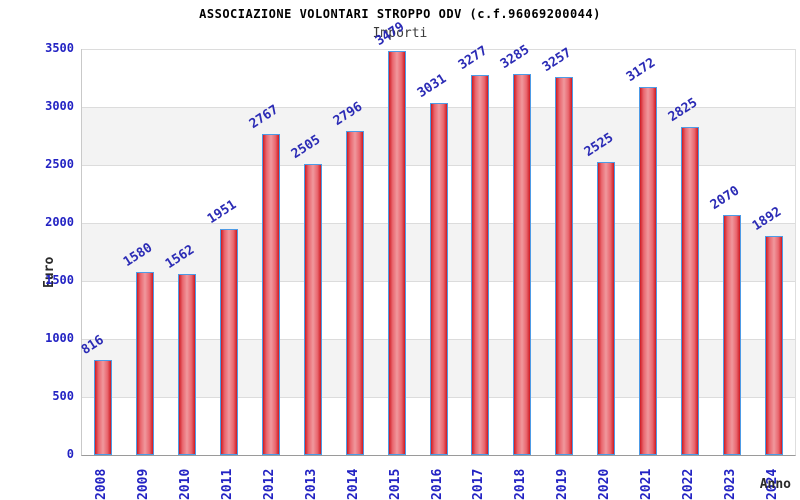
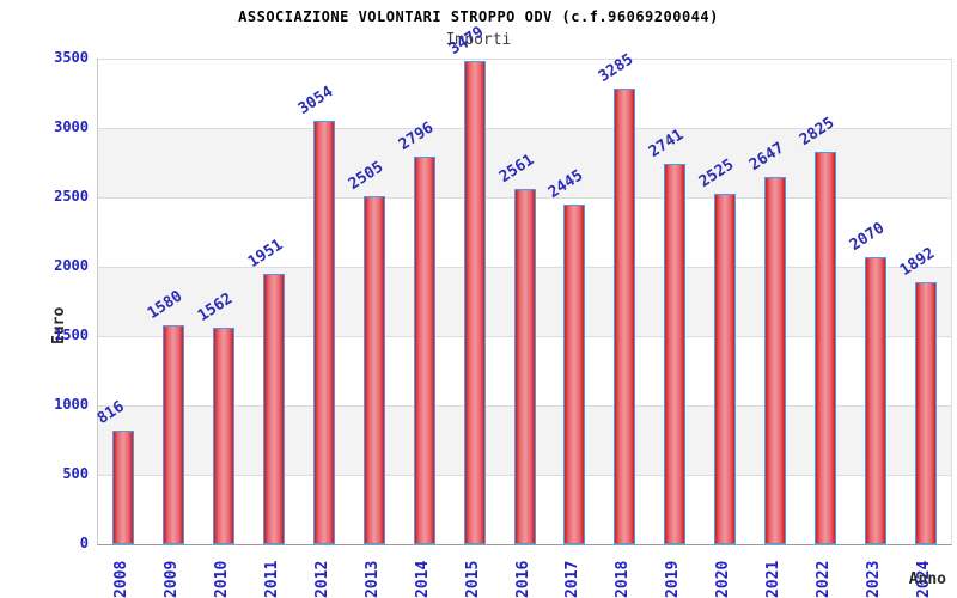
2012: 2767 -> 3054
2016: 3031 -> 2561
2017: 3277 -> 2445
2019: 3257 -> 2741
2021: 3172 -> 2647
